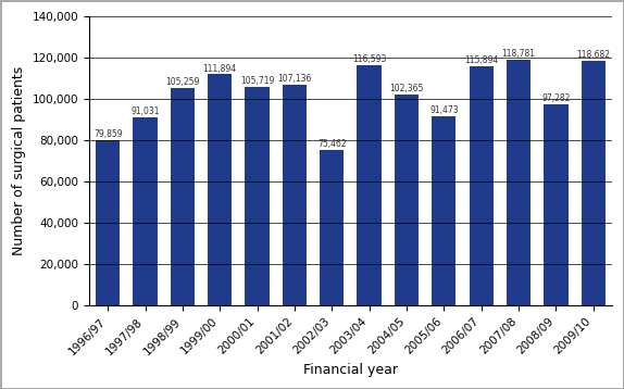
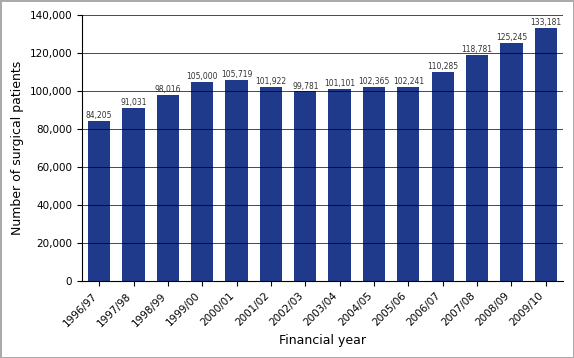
1996/97: 79,859 -> 84,205
1998/99: 105,259 -> 98,016
1999/00: 111,894 -> 105,000
2001/02: 107,136 -> 101,922
2002/03: 75,462 -> 99,781
2003/04: 116,593 -> 101,101
2005/06: 91,473 -> 102,241
2006/07: 115,894 -> 110,285
2008/09: 97,282 -> 125,245
2009/10: 118,682 -> 133,181
